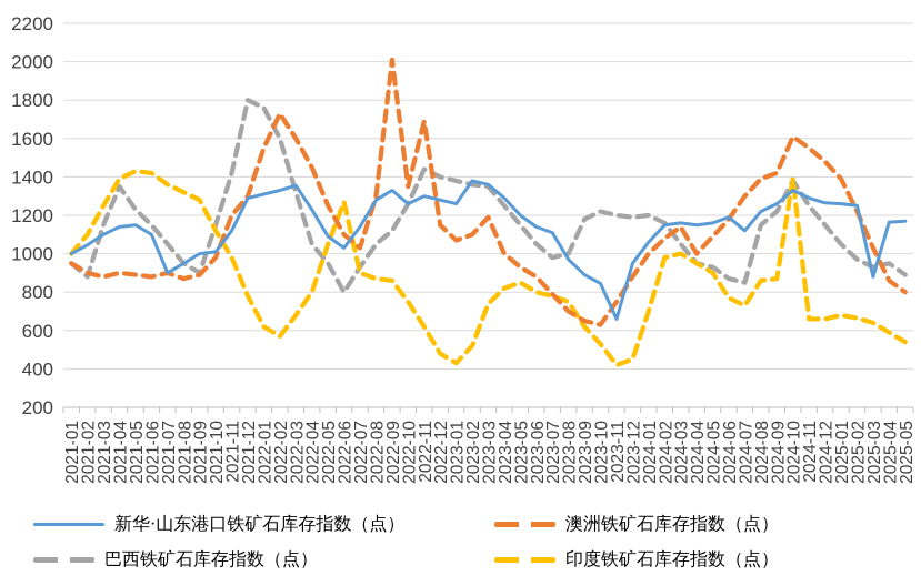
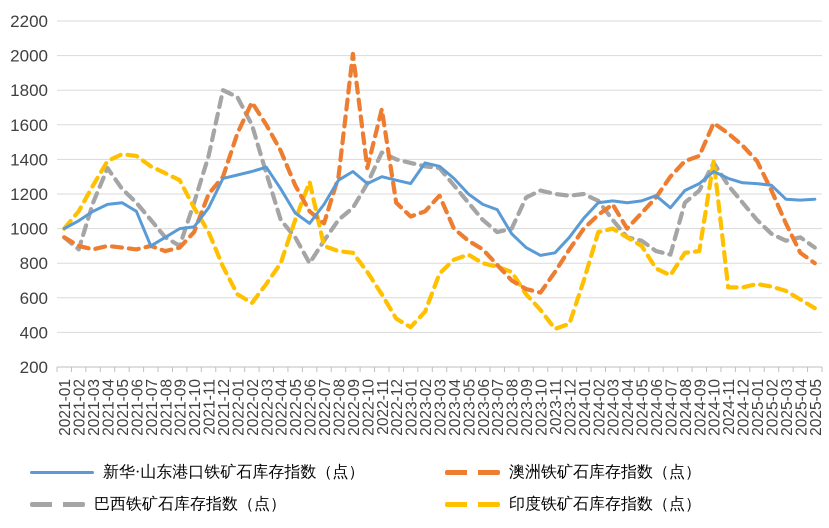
新华·山东港口铁矿石库存指数（点）/2023-11: 660 -> 860
新华·山东港口铁矿石库存指数（点）/2025-03: 880 -> 1170
